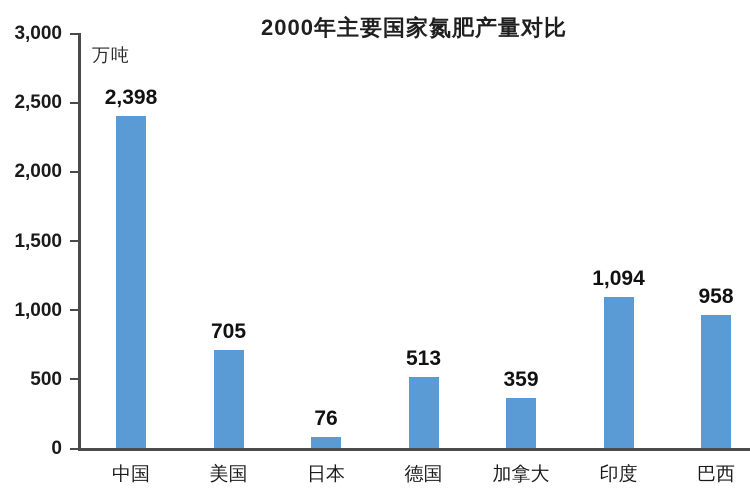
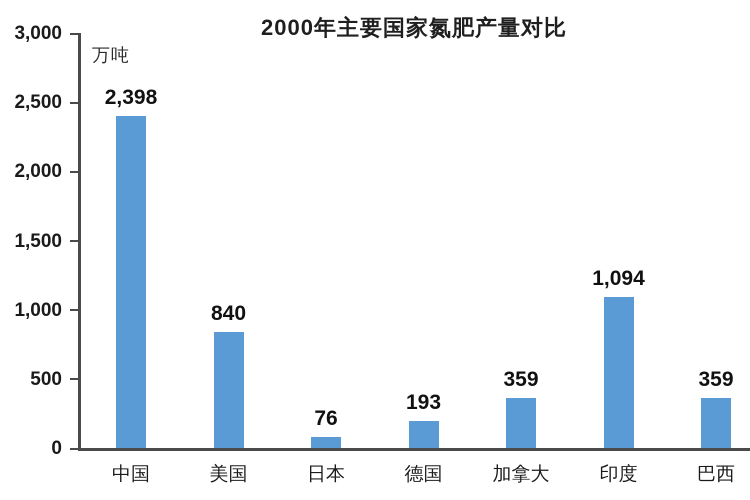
美国: 705 -> 840
德国: 513 -> 193
巴西: 958 -> 359
